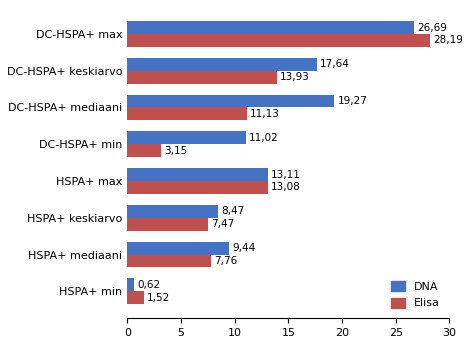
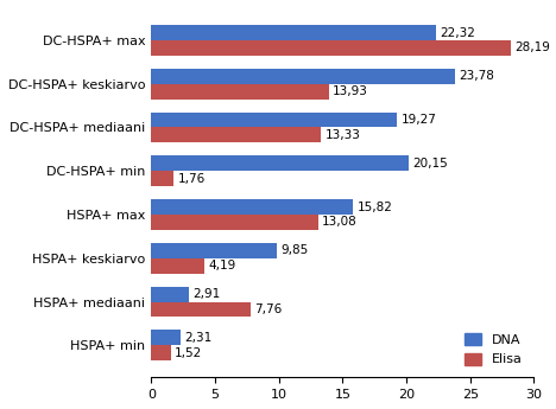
DNA/DC-HSPA+ max: 26,69 -> 22,32
DNA/DC-HSPA+ keskiarvo: 17,64 -> 23,78
Elisa/DC-HSPA+ mediaani: 11,13 -> 13,33
DNA/DC-HSPA+ min: 11,02 -> 20,15
Elisa/DC-HSPA+ min: 3,15 -> 1,76
DNA/HSPA+ max: 13,11 -> 15,82
DNA/HSPA+ keskiarvo: 8,47 -> 9,85
Elisa/HSPA+ keskiarvo: 7,47 -> 4,19
DNA/HSPA+ mediaani: 9,44 -> 2,91
DNA/HSPA+ min: 0,62 -> 2,31
